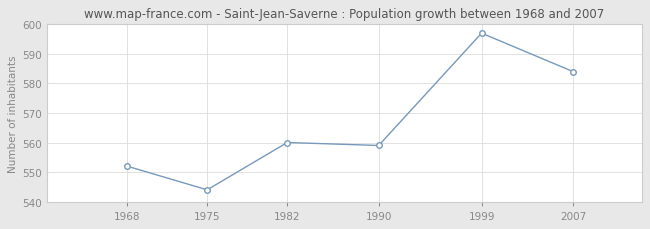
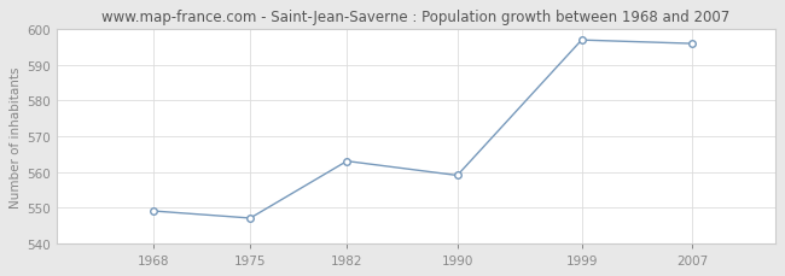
1968: 552 -> 549
1975: 544 -> 547
1982: 560 -> 563
2007: 584 -> 596
